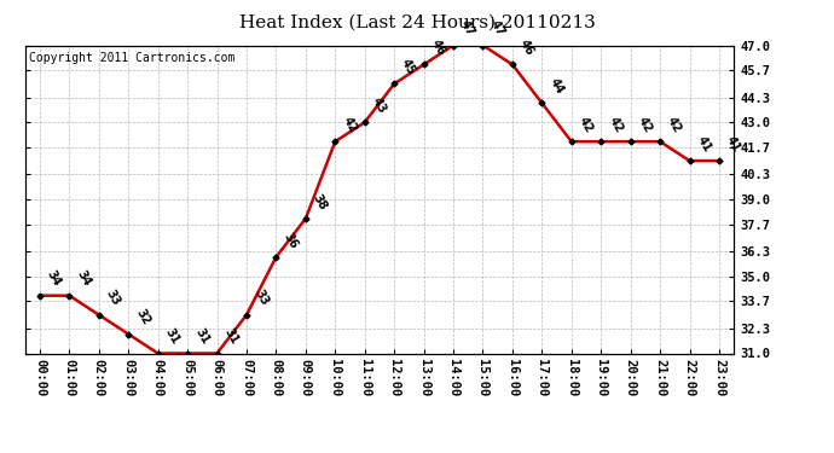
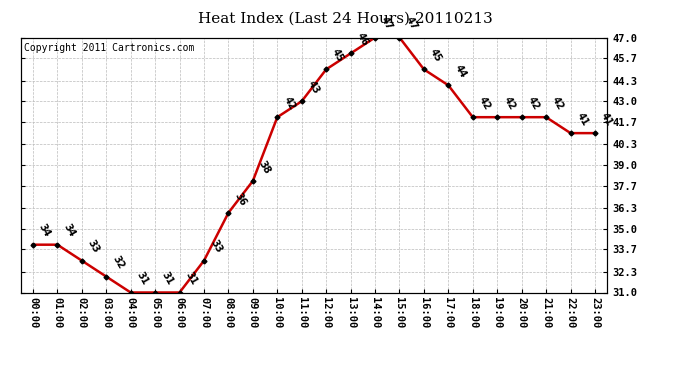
16:00: 46 -> 45
